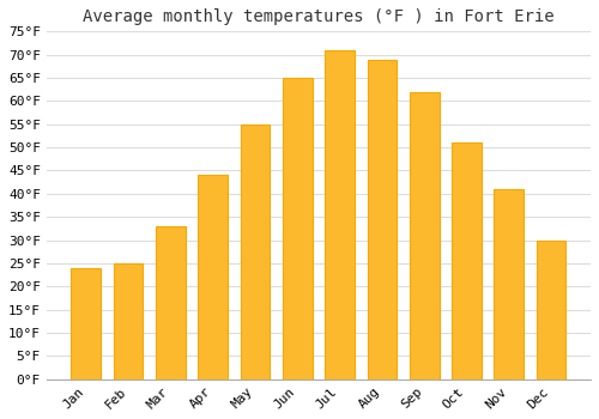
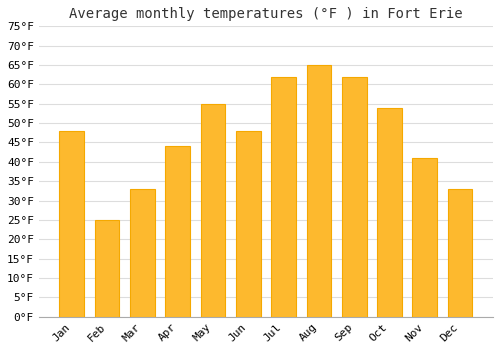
Jan: 24°F -> 48°F
Jun: 65°F -> 48°F
Jul: 71°F -> 62°F
Aug: 69°F -> 65°F
Oct: 51°F -> 54°F
Dec: 30°F -> 33°F
